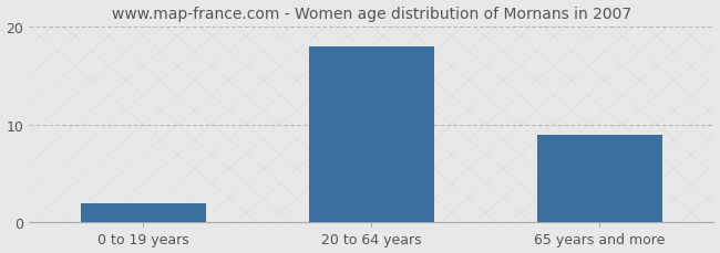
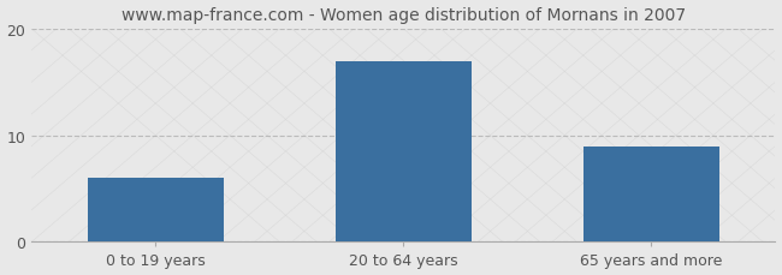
0 to 19 years: 2 -> 6
20 to 64 years: 18 -> 17
